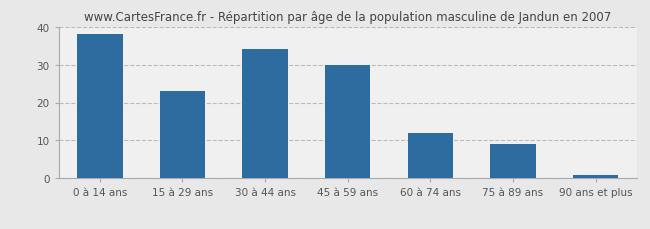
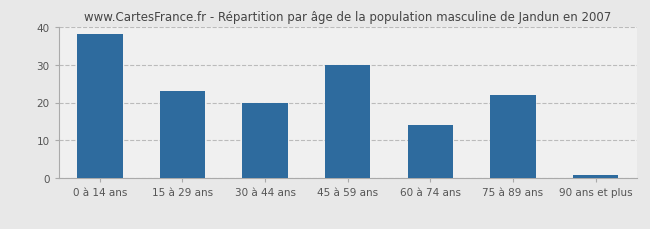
30 à 44 ans: 34 -> 20
60 à 74 ans: 12 -> 14
75 à 89 ans: 9 -> 22
